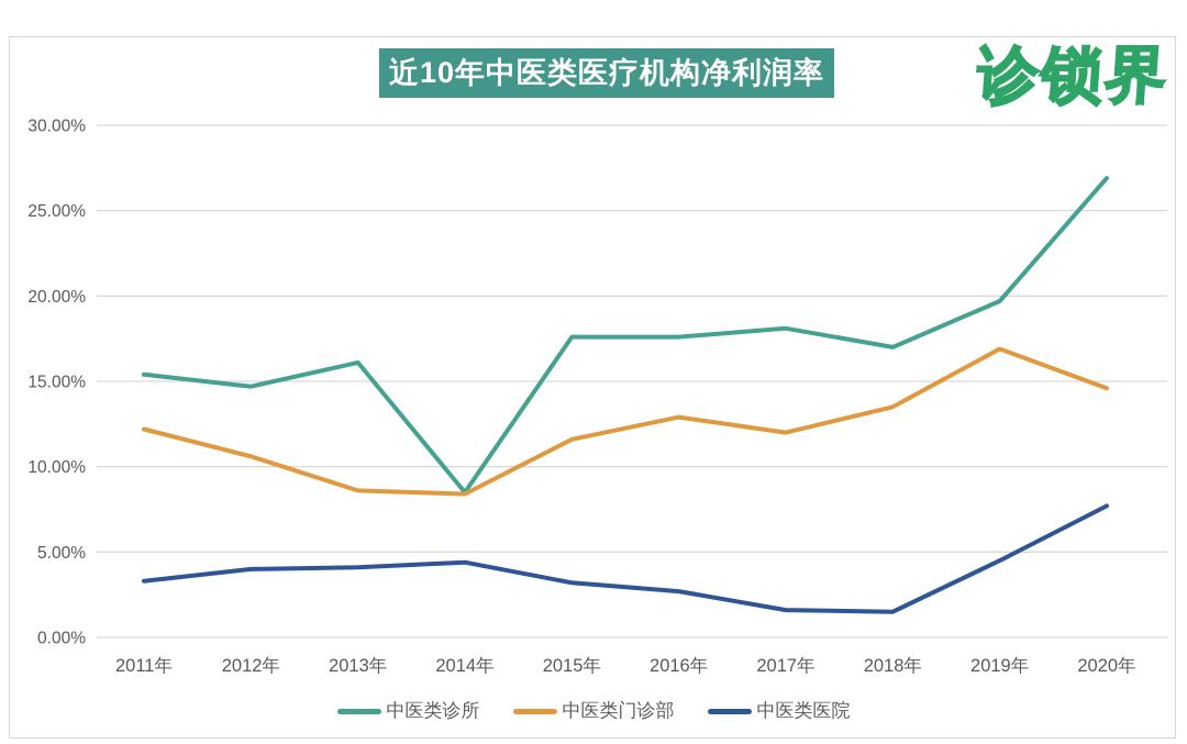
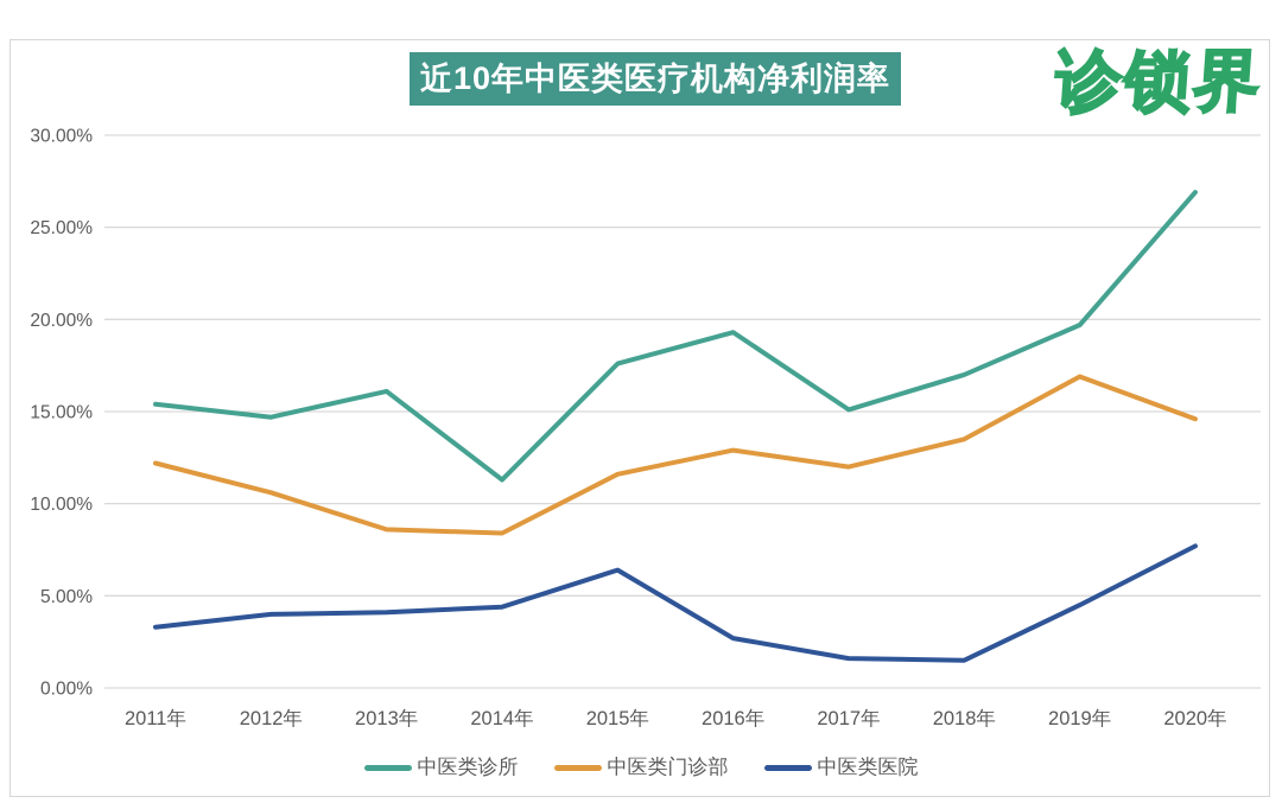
中医类诊所/2014年: 8.5% -> 11.3%
中医类医院/2015年: 3.2% -> 6.4%
中医类诊所/2016年: 17.6% -> 19.3%
中医类诊所/2017年: 18.1% -> 15.1%
